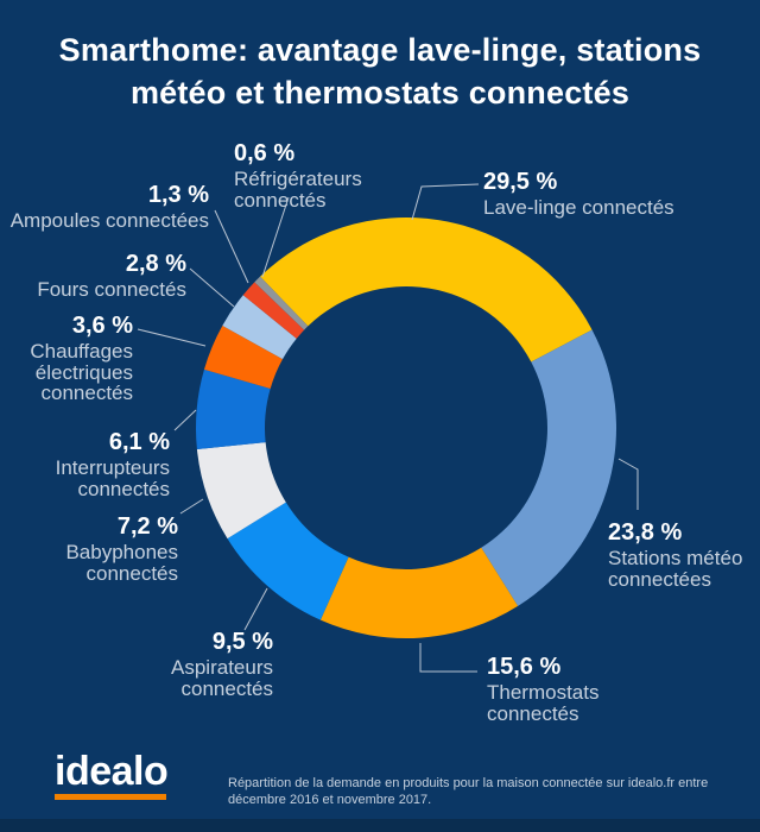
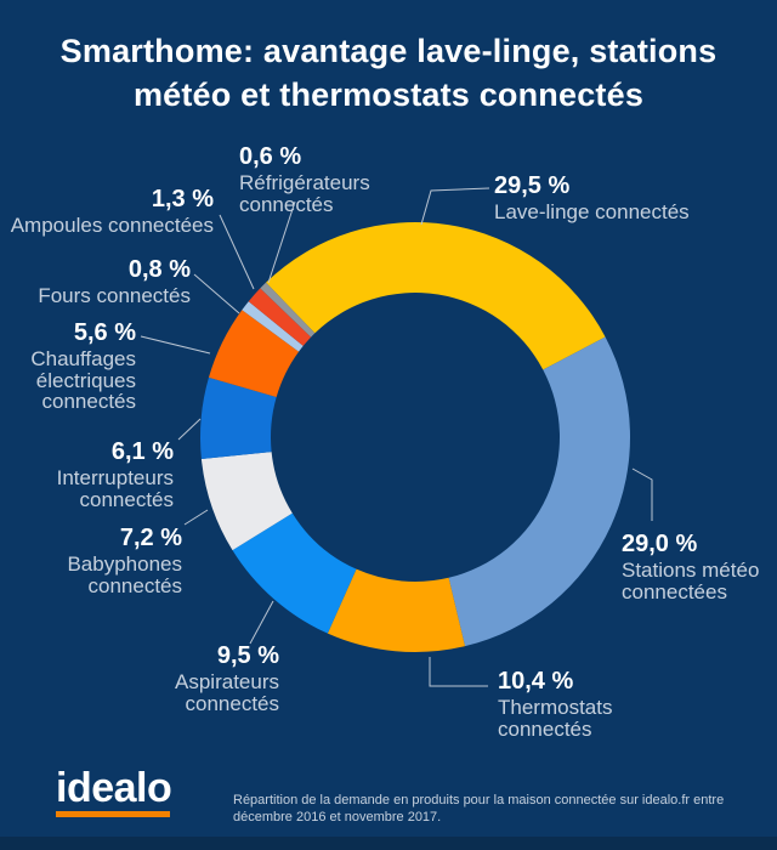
Stations météo connectées: 23,8 -> 29,0
Thermostats connectés: 15,6 -> 10,4
Chauffages électriques connectés: 3,6 -> 5,6
Fours connectés: 2,8 -> 0,8
